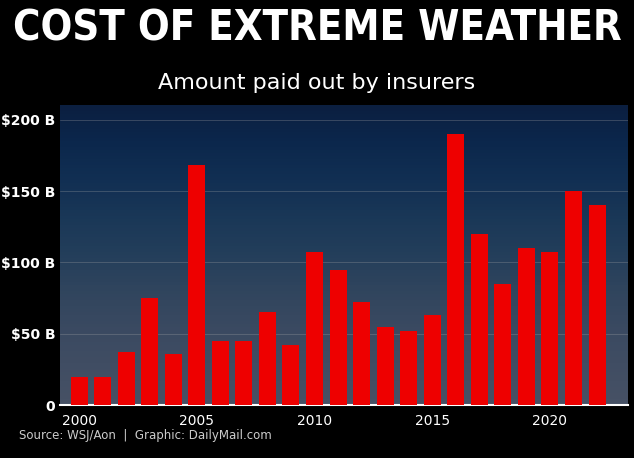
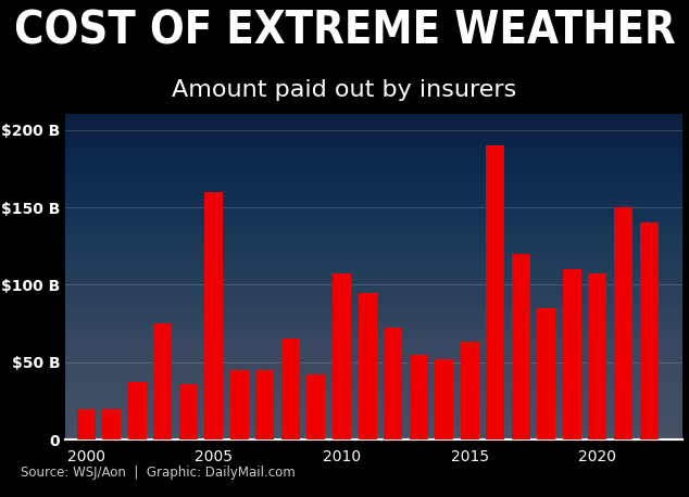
2005: $168 B -> $160 B
